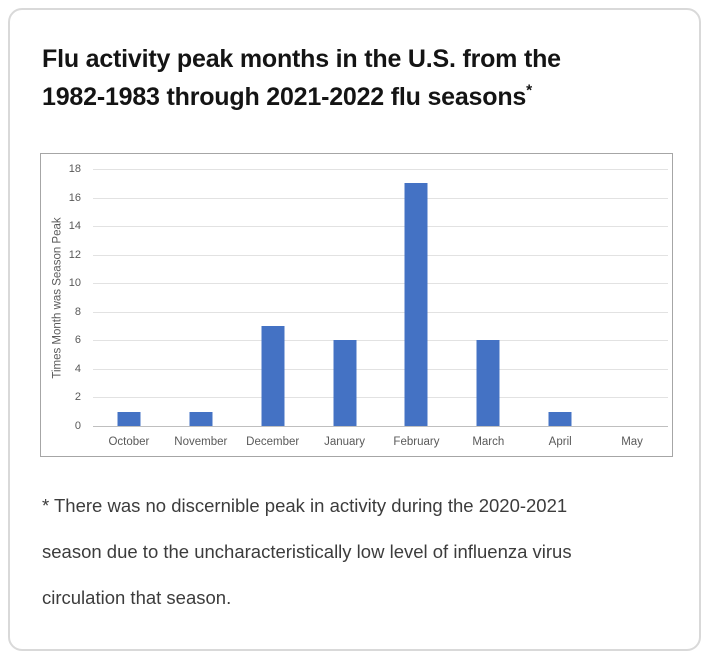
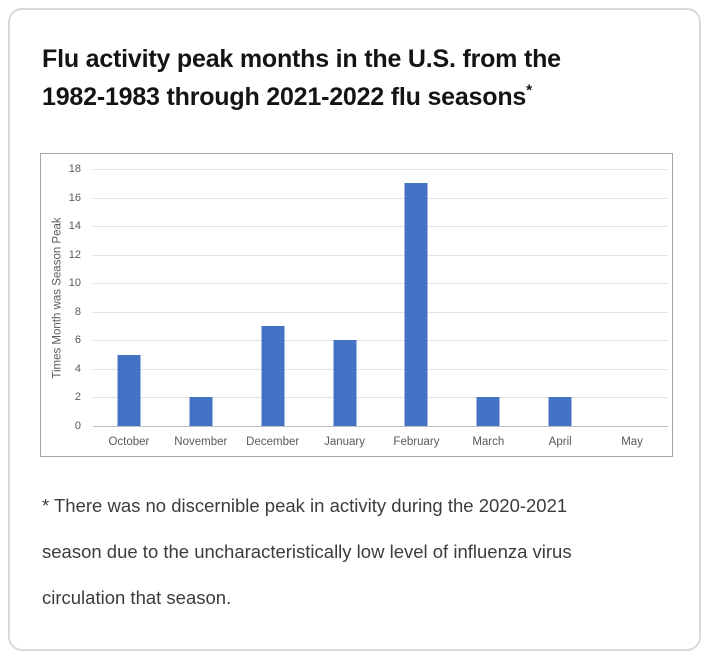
October: 1 -> 5
November: 1 -> 2
March: 6 -> 2
April: 1 -> 2
